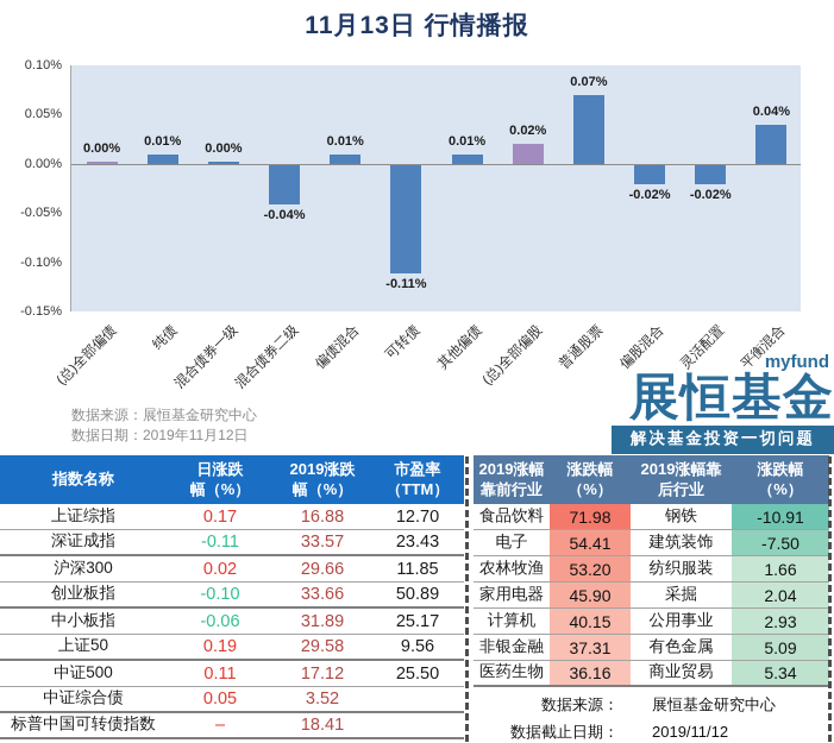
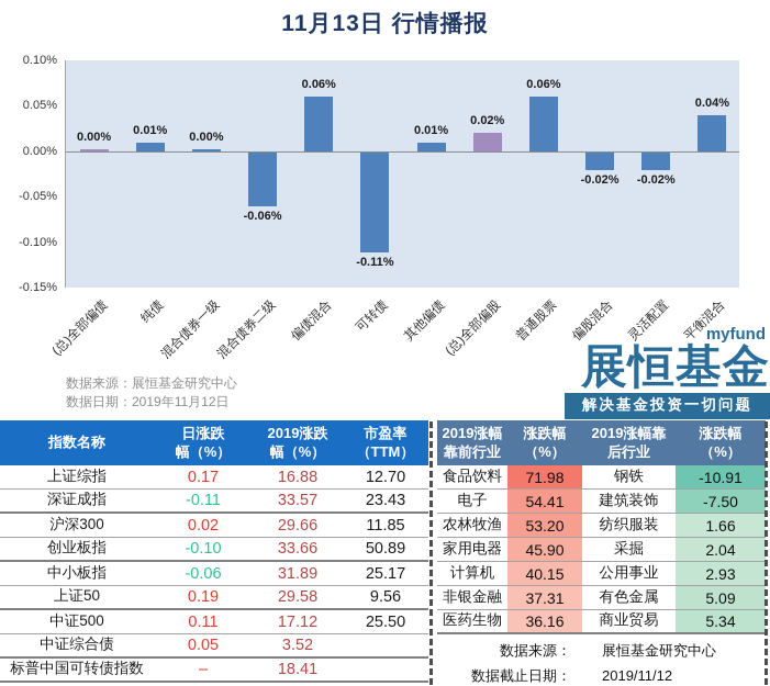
混合债券二级: -0.04% -> -0.06%
偏债混合: 0.01% -> 0.06%
普通股票: 0.07% -> 0.06%
